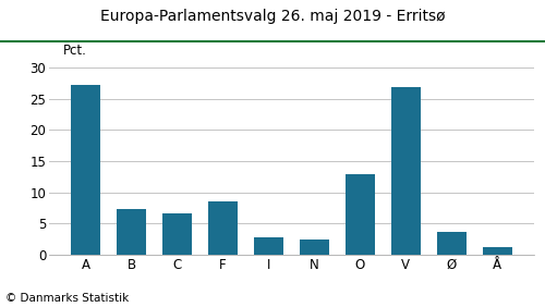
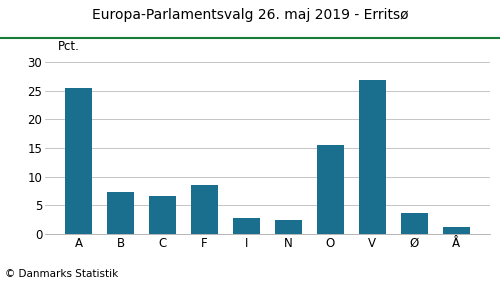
A: 27.2 -> 25.4
O: 13.0 -> 15.5
